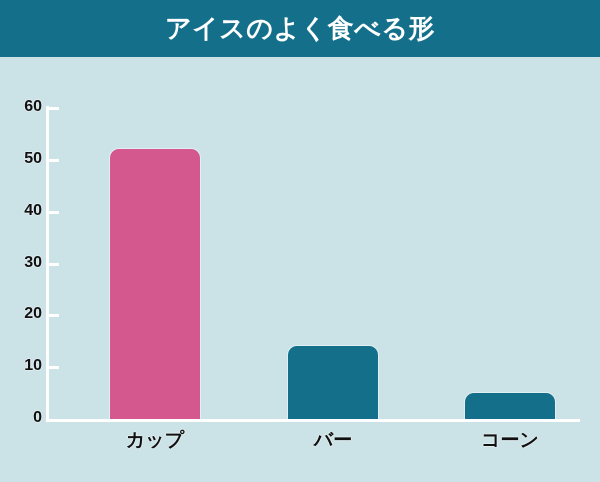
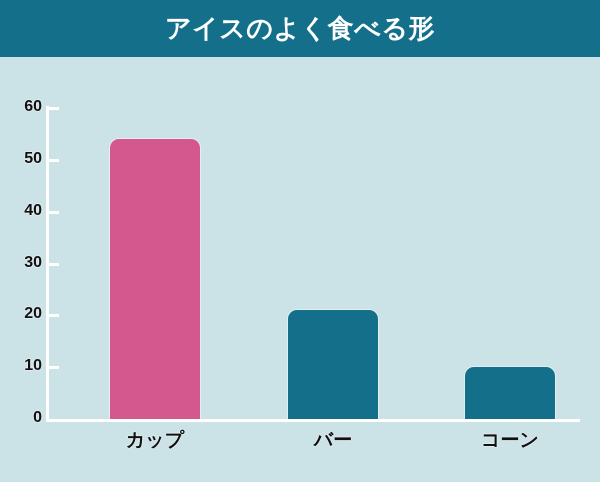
カップ: 52 -> 54
バー: 14 -> 21
コーン: 5 -> 10
